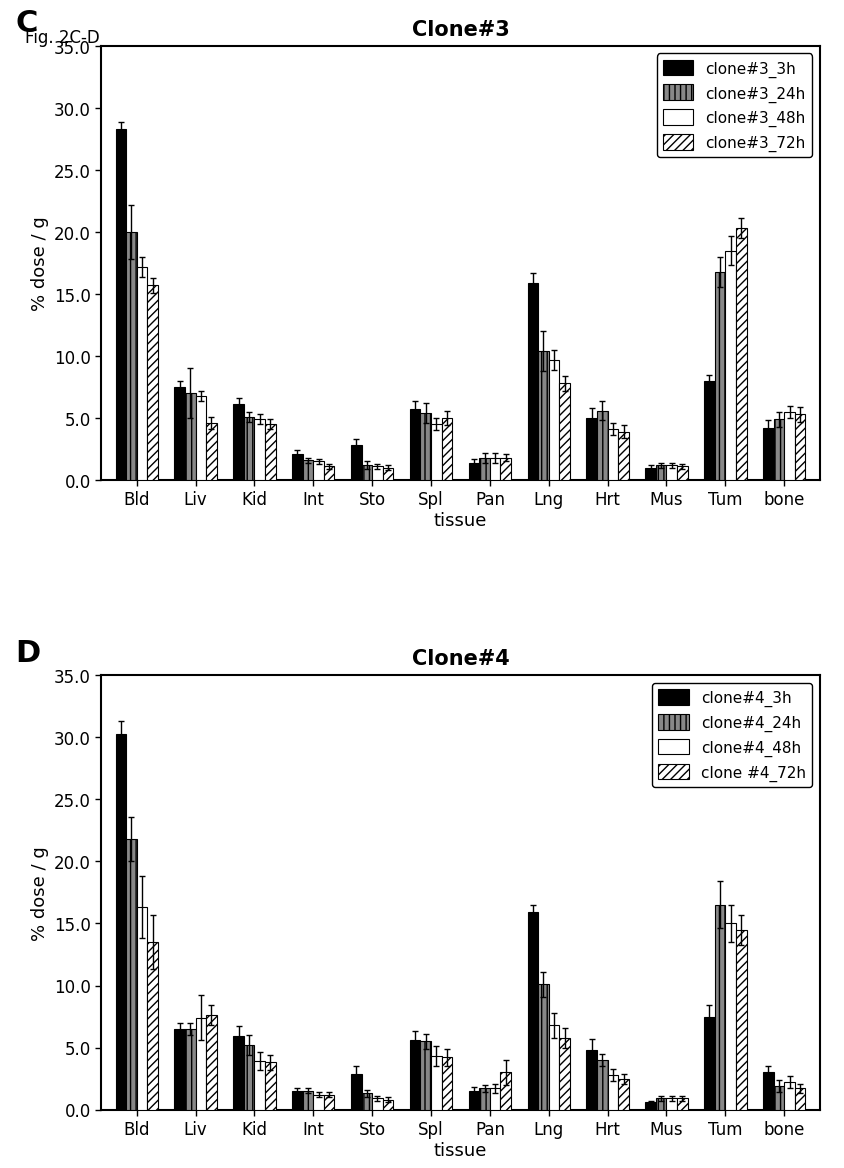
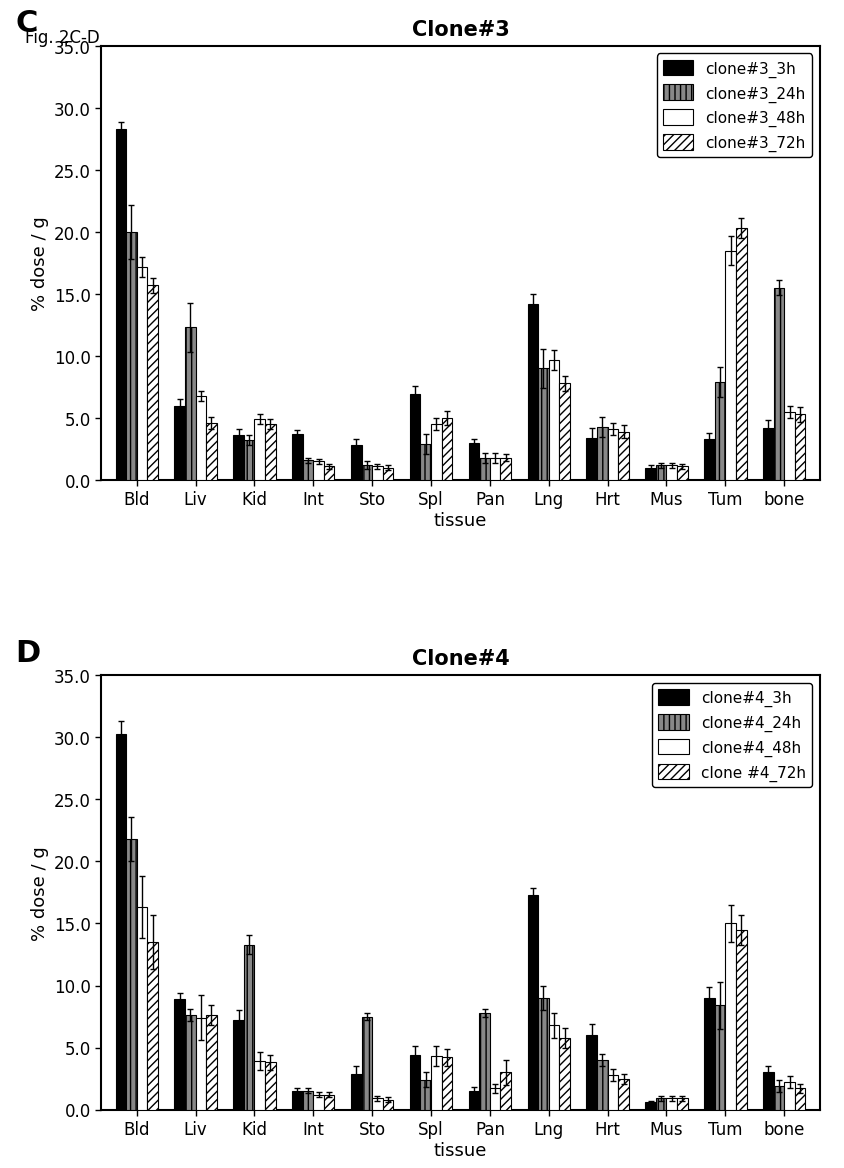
Clone#3/clone#3_3h/Liv: 7.5 -> 6.0
Clone#3/clone#3_24h/Liv: 7.0 -> 12.3
Clone#3/clone#3_3h/Kid: 6.1 -> 3.6
Clone#3/clone#3_24h/Kid: 5.1 -> 3.2
Clone#3/clone#3_3h/Int: 2.1 -> 3.7
Clone#3/clone#3_3h/Spl: 5.7 -> 6.9
Clone#3/clone#3_24h/Spl: 5.4 -> 2.9
Clone#3/clone#3_3h/Pan: 1.4 -> 3.0
Clone#3/clone#3_3h/Lng: 15.9 -> 14.2
Clone#3/clone#3_24h/Lng: 10.4 -> 9.0
Clone#3/clone#3_3h/Hrt: 5.0 -> 3.4
Clone#3/clone#3_24h/Hrt: 5.6 -> 4.3
Clone#3/clone#3_3h/Tum: 8.0 -> 3.3
Clone#3/clone#3_24h/Tum: 16.8 -> 7.9
Clone#3/clone#3_24h/bone: 4.9 -> 15.5
Clone#4/clone#4_3h/Liv: 6.5 -> 8.9
Clone#4/clone#4_24h/Liv: 6.5 -> 7.6
Clone#4/clone#4_3h/Kid: 5.9 -> 7.2
Clone#4/clone#4_24h/Kid: 5.2 -> 13.3
Clone#4/clone#4_24h/Sto: 1.3 -> 7.5
Clone#4/clone#4_3h/Spl: 5.6 -> 4.4
Clone#4/clone#4_24h/Spl: 5.5 -> 2.4
Clone#4/clone#4_24h/Pan: 1.7 -> 7.8
Clone#4/clone#4_3h/Lng: 15.9 -> 17.3
Clone#4/clone#4_24h/Lng: 10.1 -> 9.0
Clone#4/clone#4_3h/Hrt: 4.8 -> 6.0
Clone#4/clone#4_3h/Tum: 7.5 -> 9.0
Clone#4/clone#4_24h/Tum: 16.5 -> 8.4
